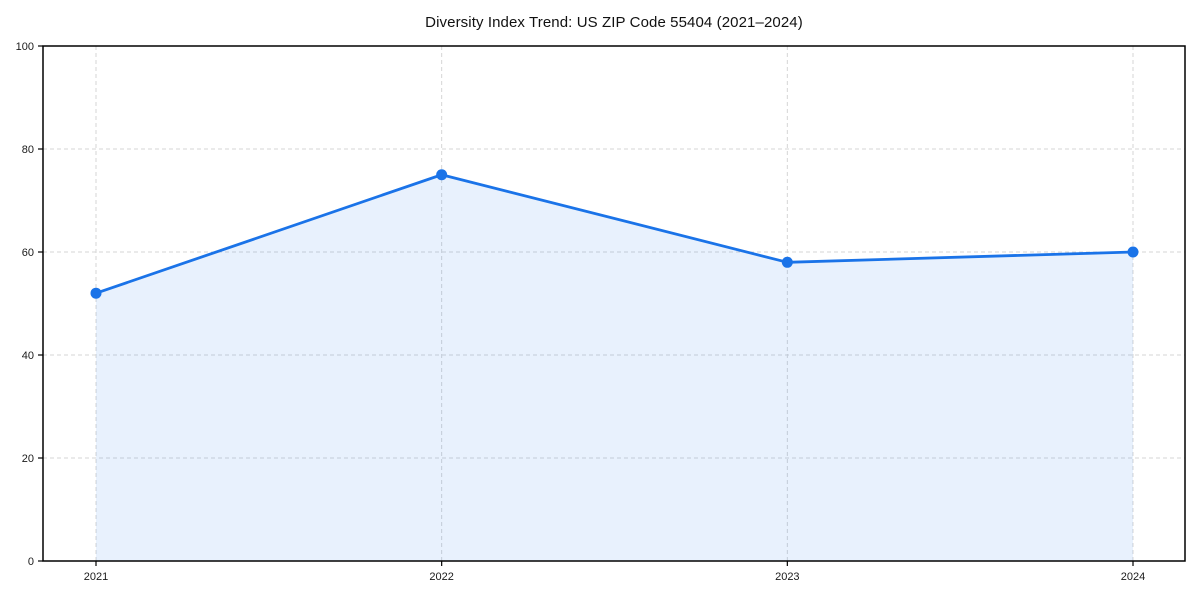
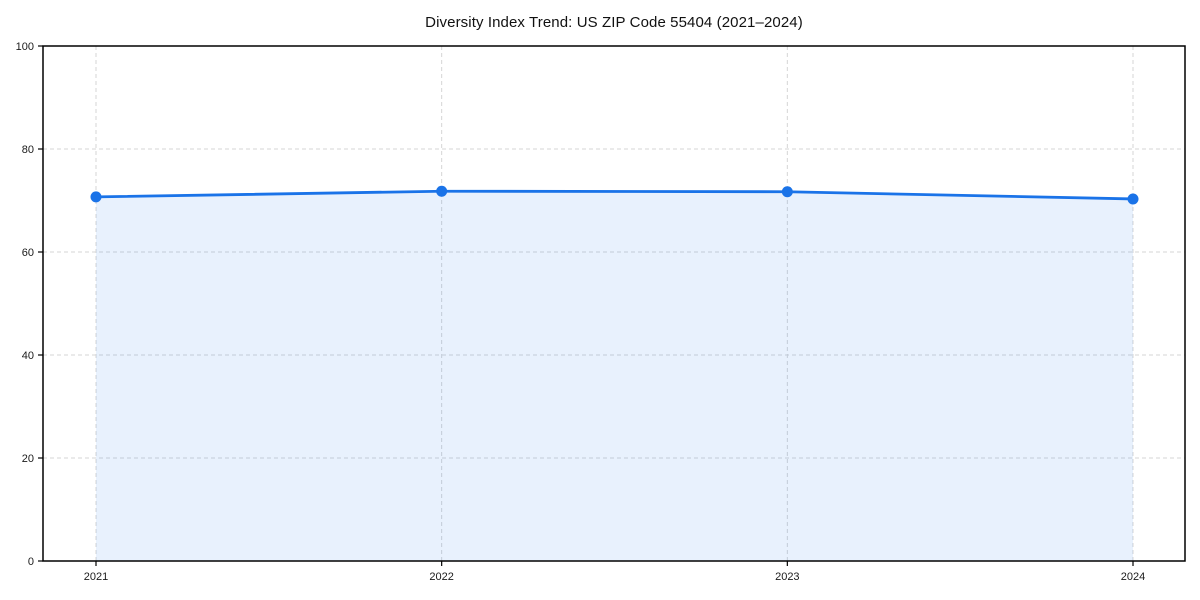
2021: 52 -> 71
2022: 75 -> 72
2023: 58 -> 72
2024: 60 -> 70
